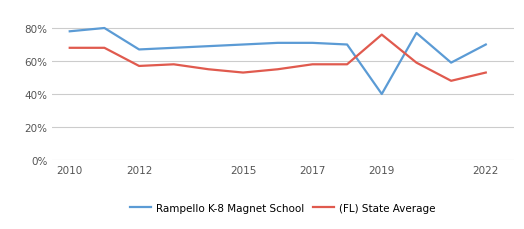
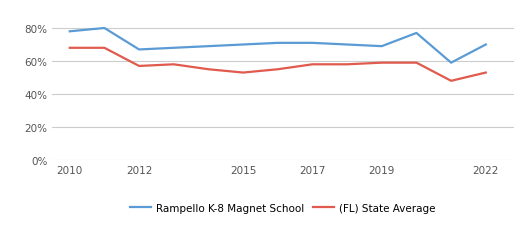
Rampello K-8 Magnet School/2019: 40% -> 69%
(FL) State Average/2019: 76% -> 59%
